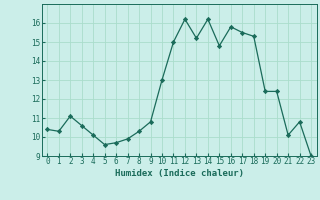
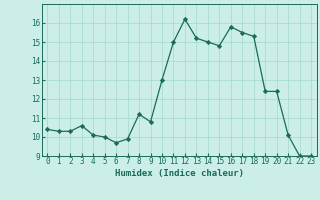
2: 11.1 -> 10.3
5: 9.6 -> 10.0
8: 10.3 -> 11.2
14: 16.2 -> 15.0
22: 10.8 -> 9.0
